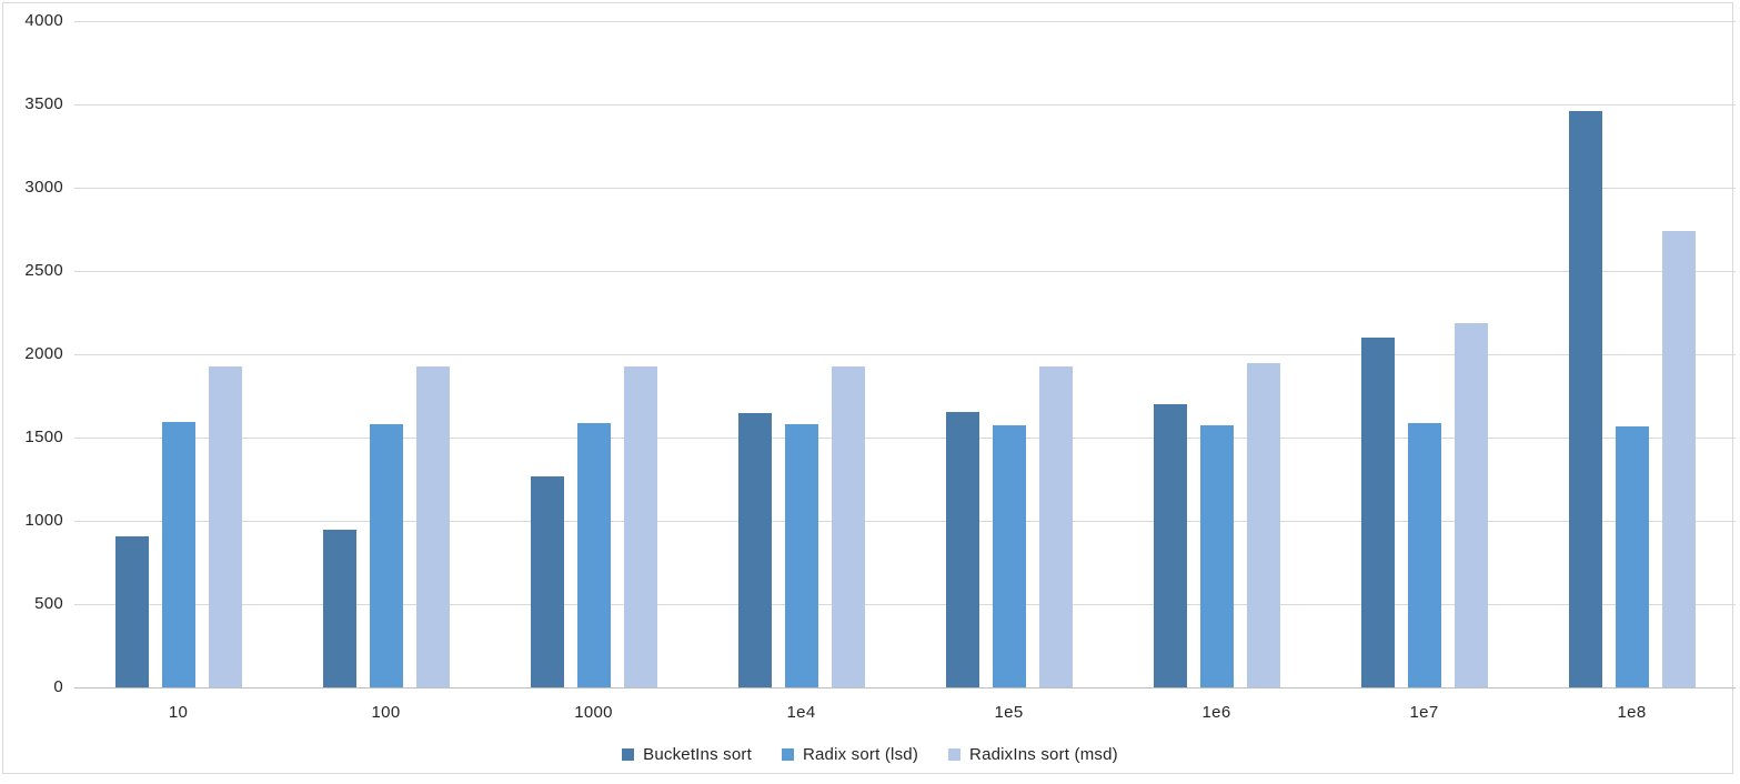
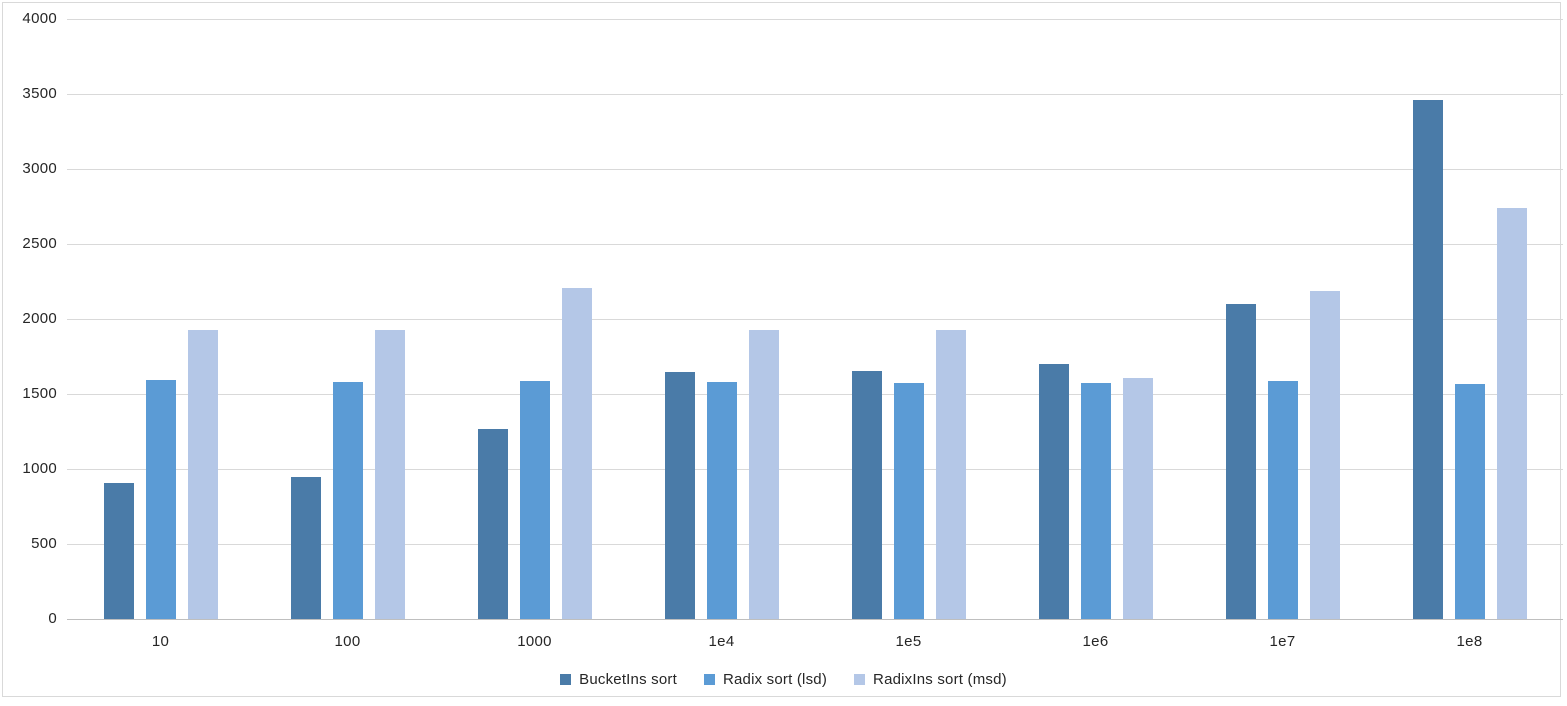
RadixIns sort (msd)/1000: 1920 -> 2210
RadixIns sort (msd)/1e6: 1950 -> 1610
